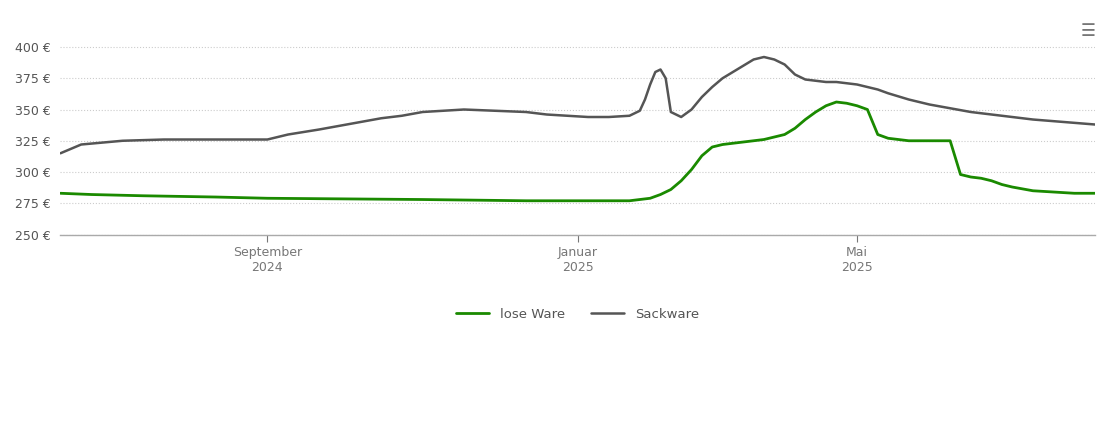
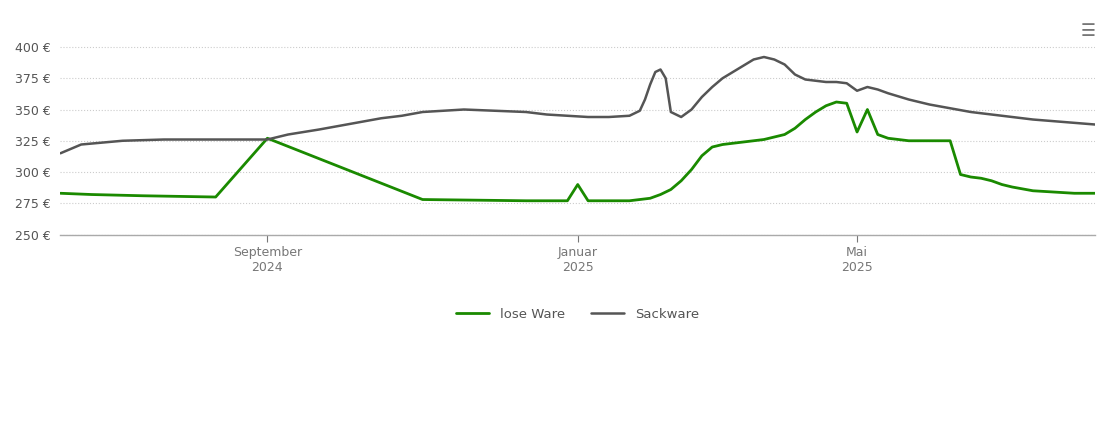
lose Ware/September 2024: 279 € -> 327 €
lose Ware/Januar 2025: 277 € -> 290 €
lose Ware/Mai 2025: 353 € -> 332 €
Sackware/Mai 2025: 370 € -> 365 €
